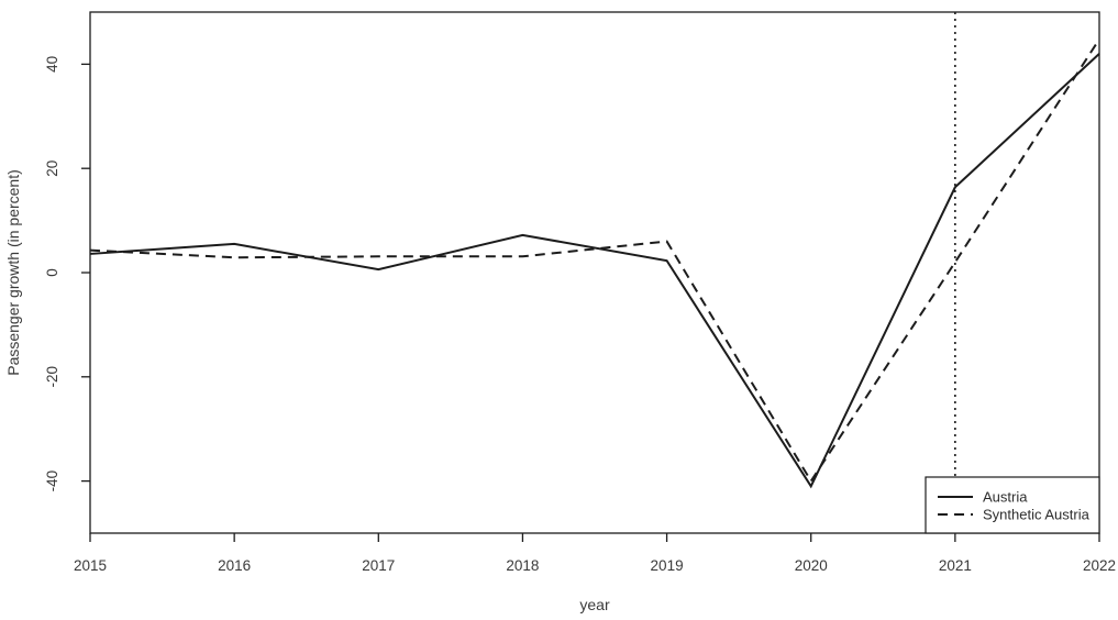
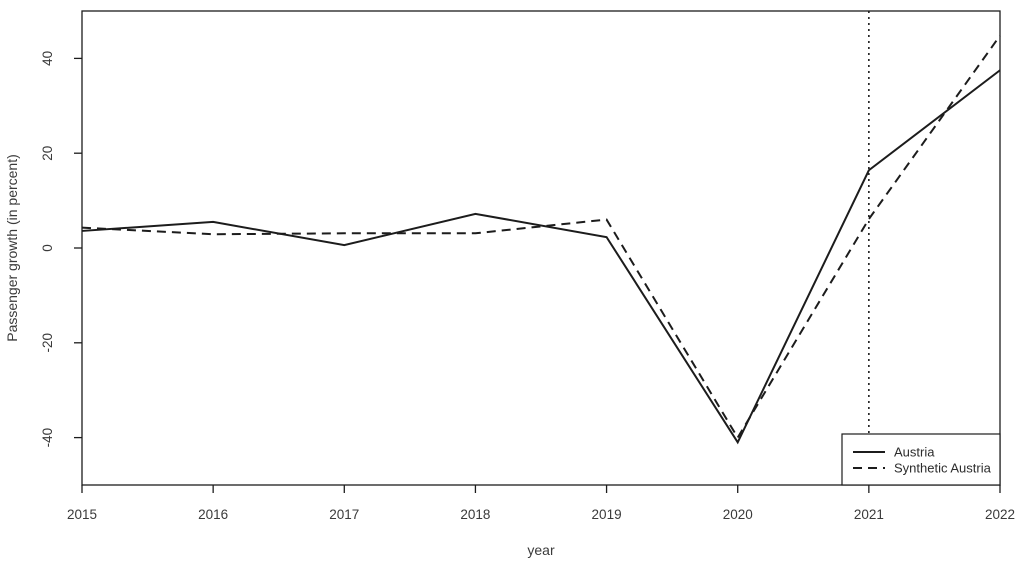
Synthetic Austria/2021: 2 -> 6
Austria/2022: 42 -> 38
